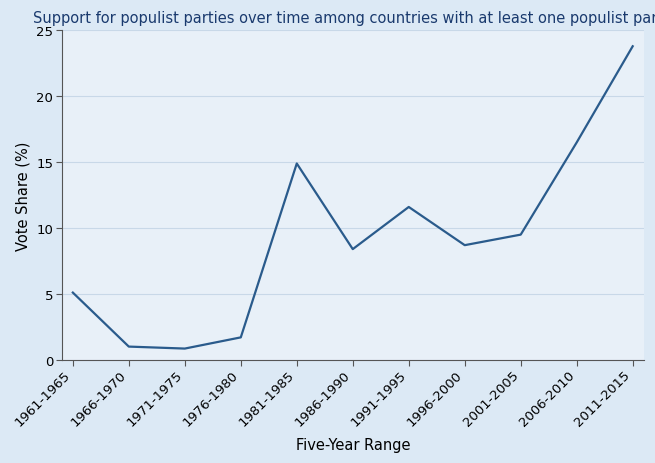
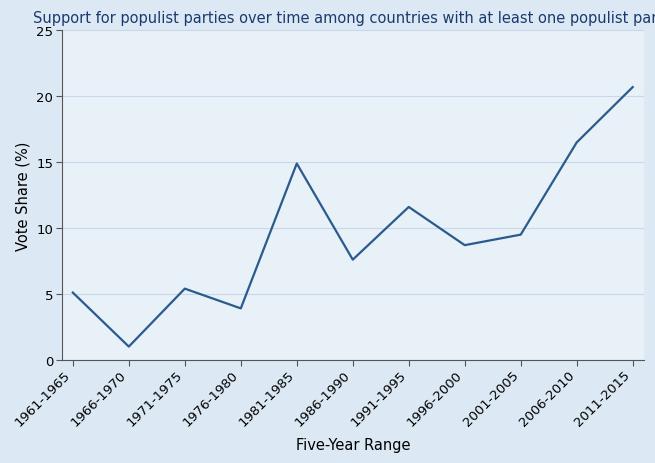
1971-1975: 0.8 -> 5.4
1976-1980: 1.7 -> 3.9
1986-1990: 8.4 -> 7.6
2011-2015: 23.8 -> 20.7
